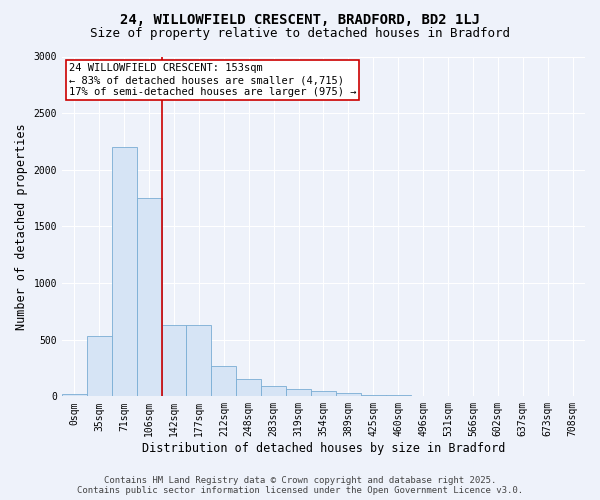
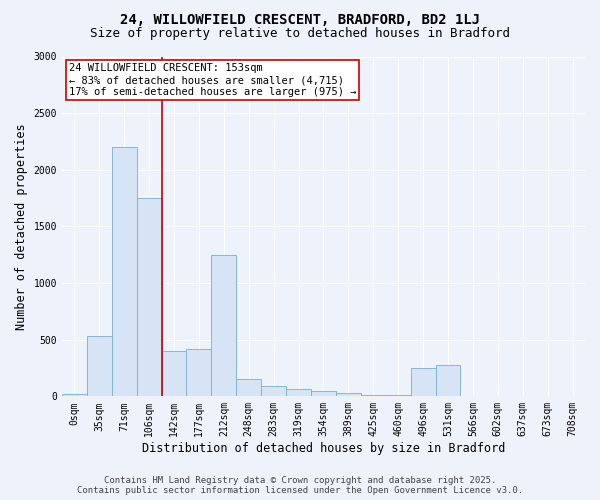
142sqm: 630 -> 400
177sqm: 630 -> 420
212sqm: 270 -> 1250
496sqm: 0 -> 250
531sqm: 0 -> 280
